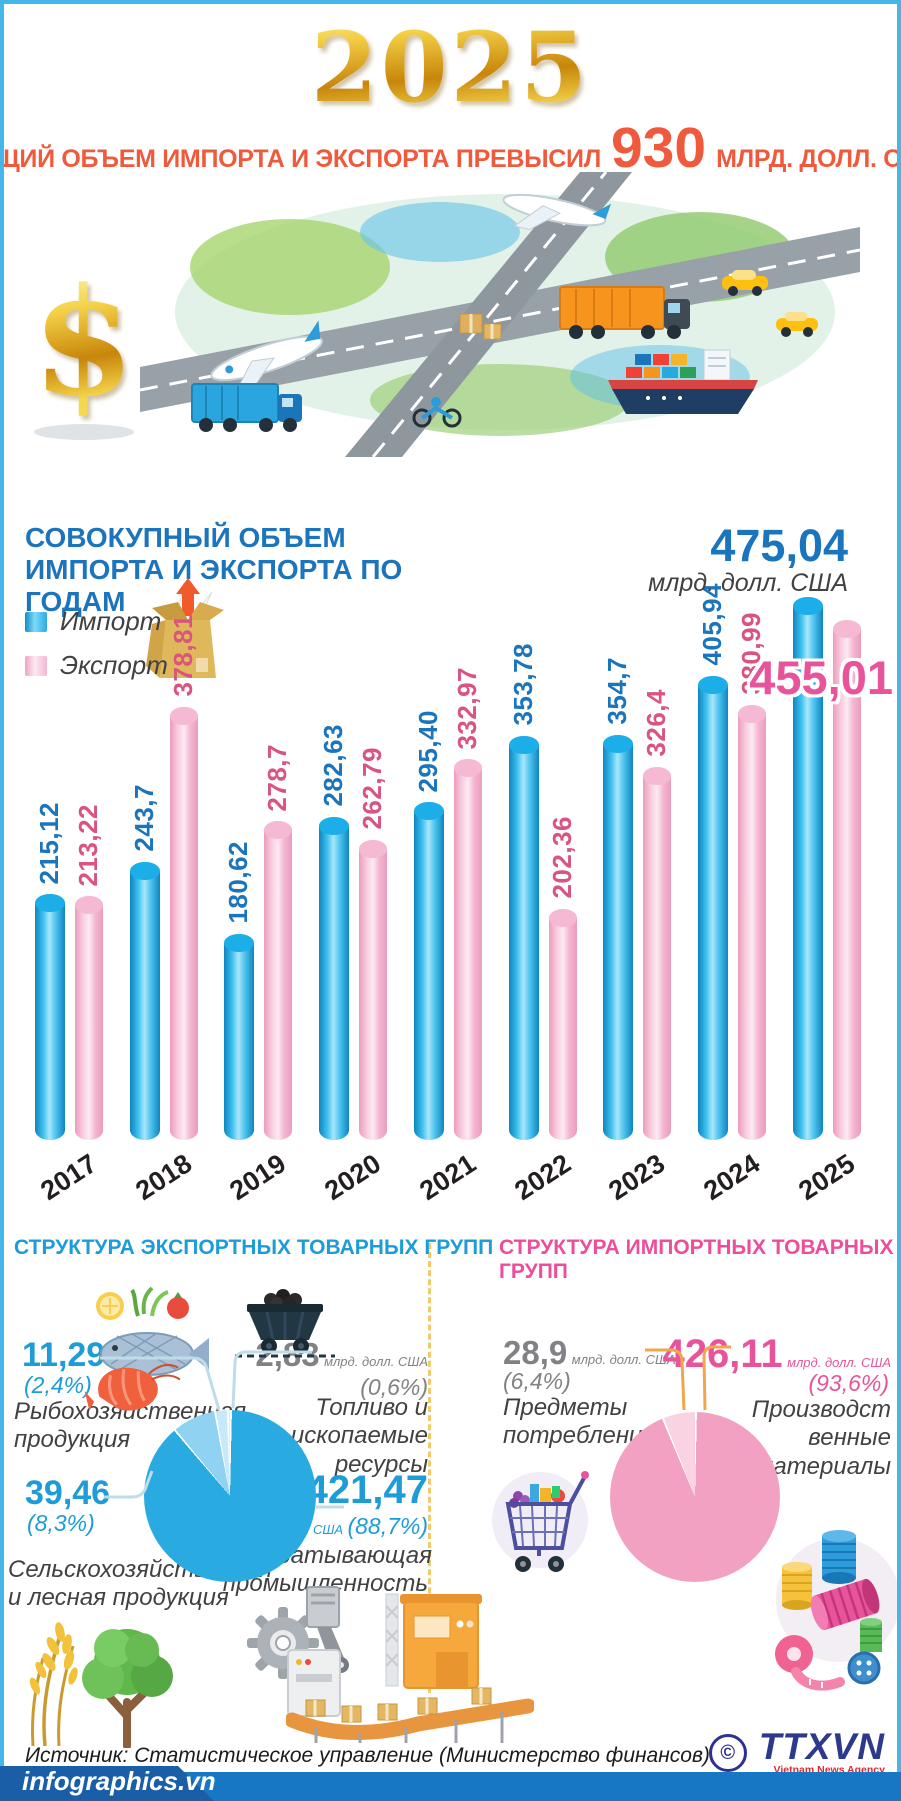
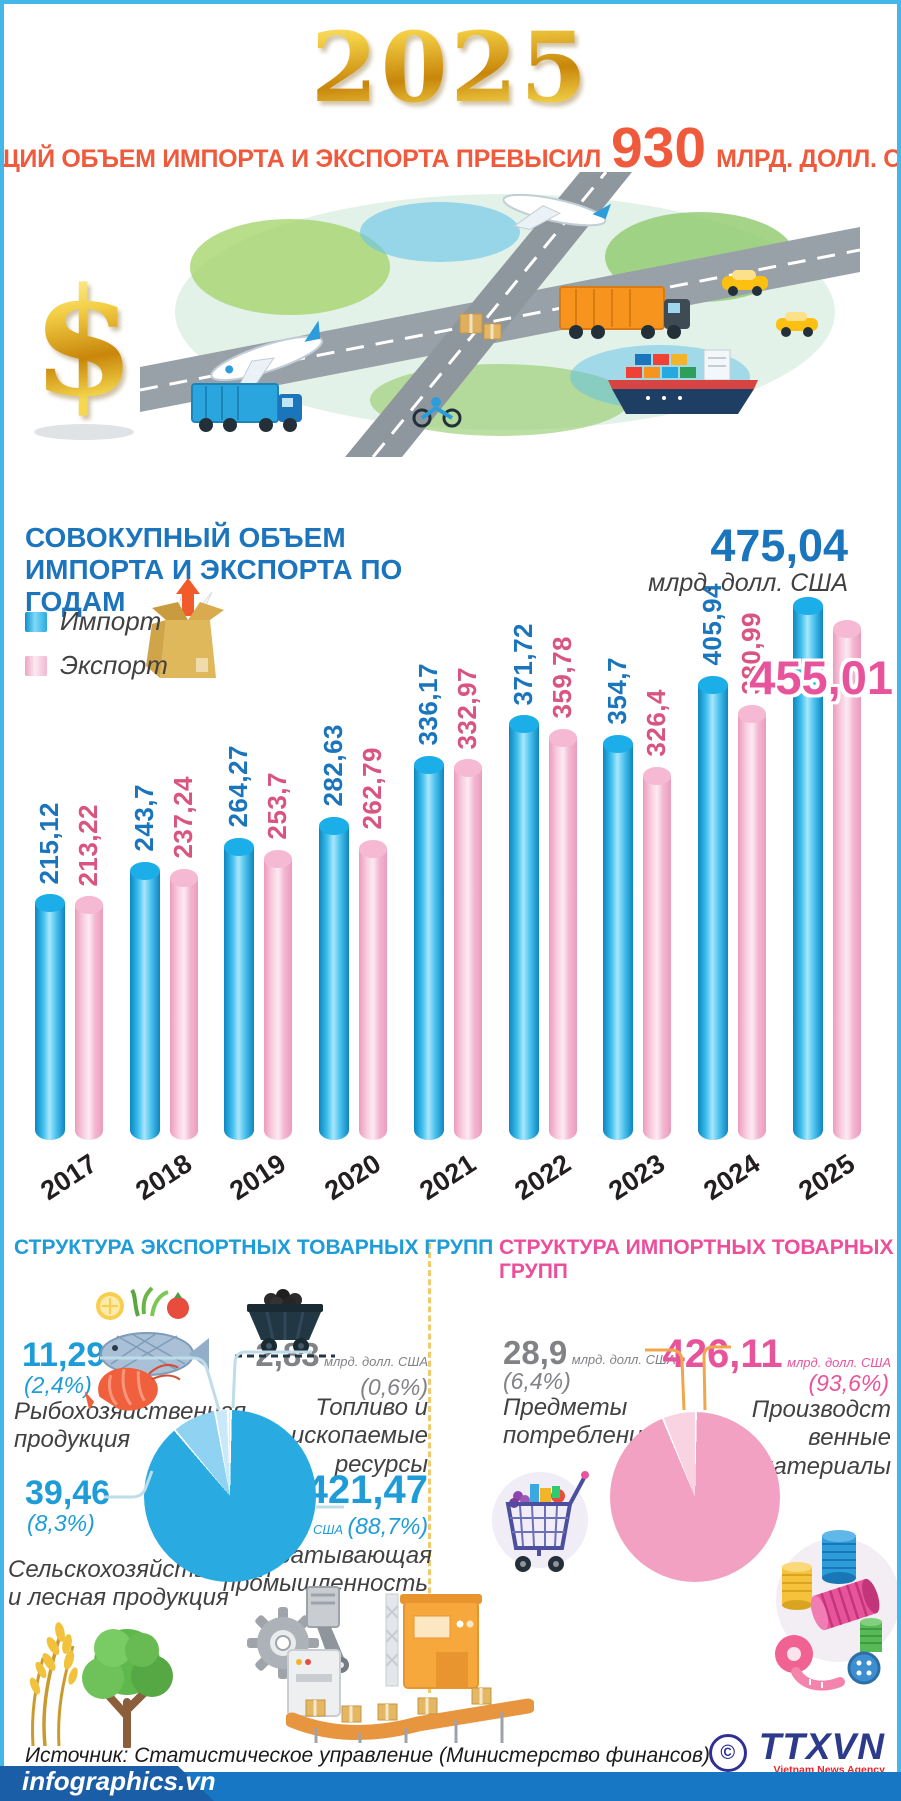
СОВОКУПНЫЙ ОБЪЕМ ИМПОРТА И ЭКСПОРТА ПО ГОДАМ/Экспорт/2018: 378,81 -> 237,24
СОВОКУПНЫЙ ОБЪЕМ ИМПОРТА И ЭКСПОРТА ПО ГОДАМ/Импорт/2019: 180,62 -> 264,27
СОВОКУПНЫЙ ОБЪЕМ ИМПОРТА И ЭКСПОРТА ПО ГОДАМ/Экспорт/2019: 278,7 -> 253,7
СОВОКУПНЫЙ ОБЪЕМ ИМПОРТА И ЭКСПОРТА ПО ГОДАМ/Импорт/2021: 295,40 -> 336,17
СОВОКУПНЫЙ ОБЪЕМ ИМПОРТА И ЭКСПОРТА ПО ГОДАМ/Импорт/2022: 353,78 -> 371,72
СОВОКУПНЫЙ ОБЪЕМ ИМПОРТА И ЭКСПОРТА ПО ГОДАМ/Экспорт/2022: 202,36 -> 359,78
